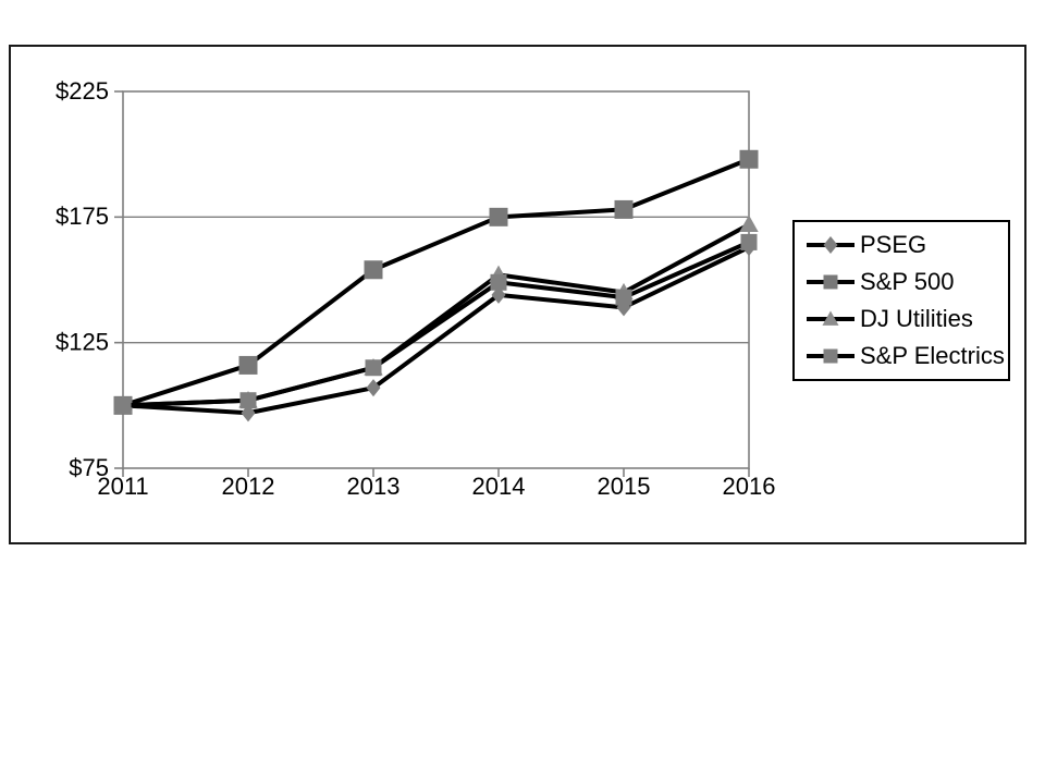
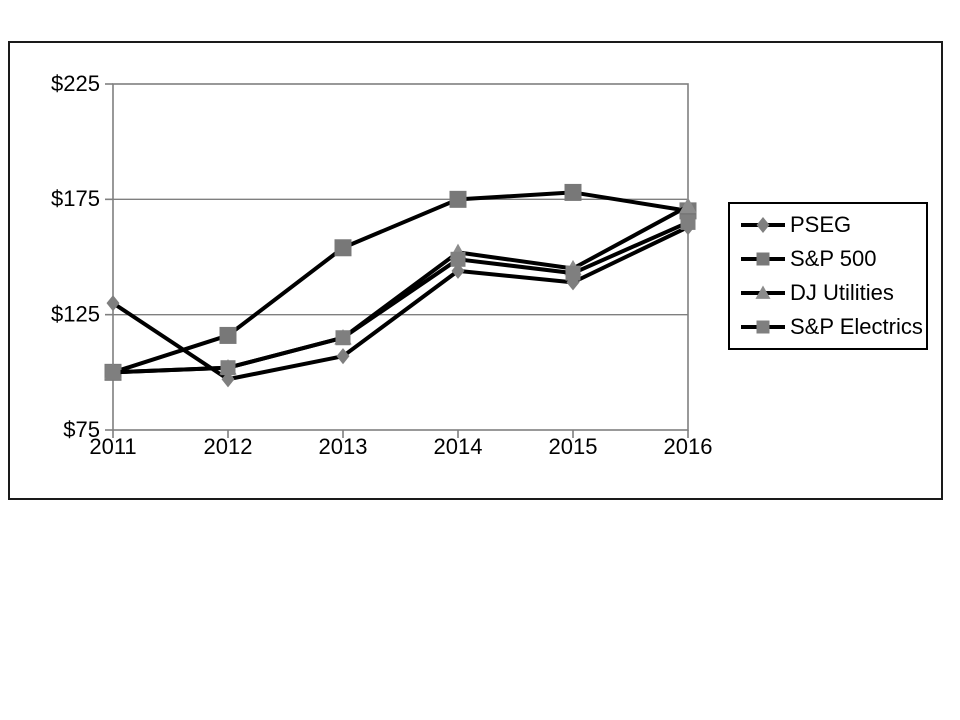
PSEG/2011: $100 -> $130
S&P 500/2016: $198 -> $170
